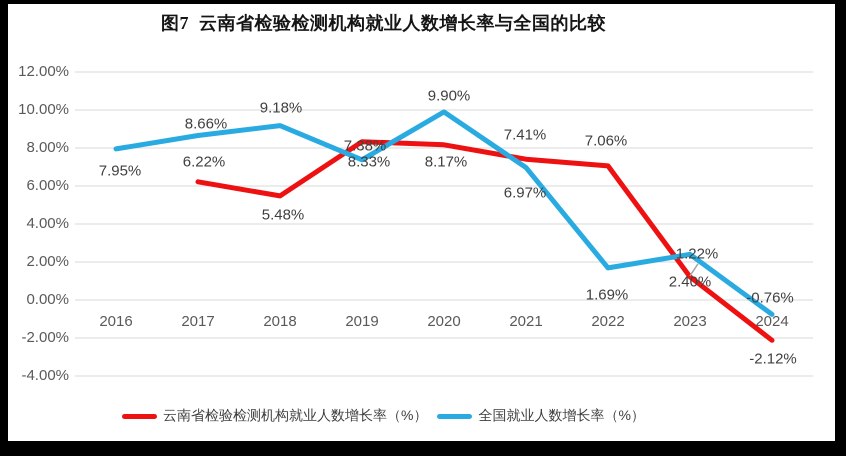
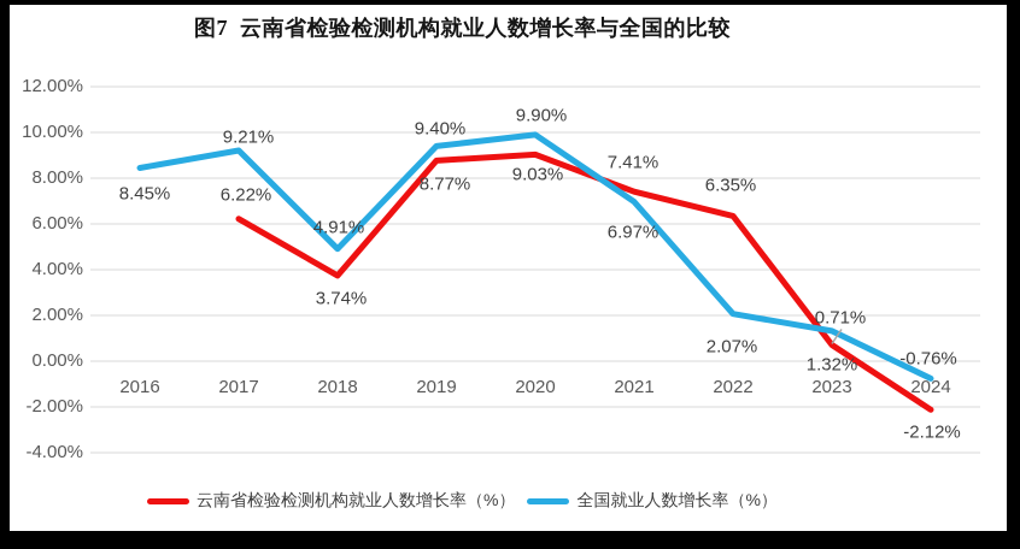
全国就业人数增长率（%）/2016: 7.95% -> 8.45%
全国就业人数增长率（%）/2017: 8.66% -> 9.21%
云南省检验检测机构就业人数增长率（%）/2018: 5.48% -> 3.74%
全国就业人数增长率（%）/2018: 9.18% -> 4.91%
云南省检验检测机构就业人数增长率（%）/2019: 8.33% -> 8.77%
全国就业人数增长率（%）/2019: 7.38% -> 9.40%
云南省检验检测机构就业人数增长率（%）/2020: 8.17% -> 9.03%
云南省检验检测机构就业人数增长率（%）/2022: 7.06% -> 6.35%
全国就业人数增长率（%）/2022: 1.69% -> 2.07%
云南省检验检测机构就业人数增长率（%）/2023: 1.22% -> 0.71%
全国就业人数增长率（%）/2023: 2.40% -> 1.32%
